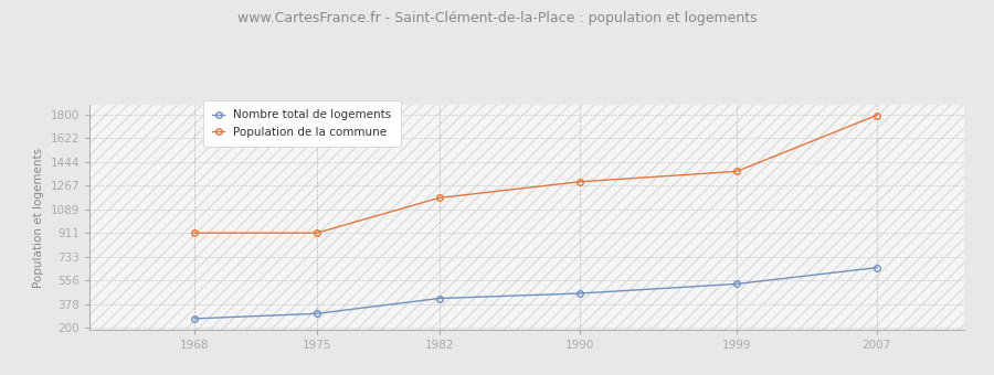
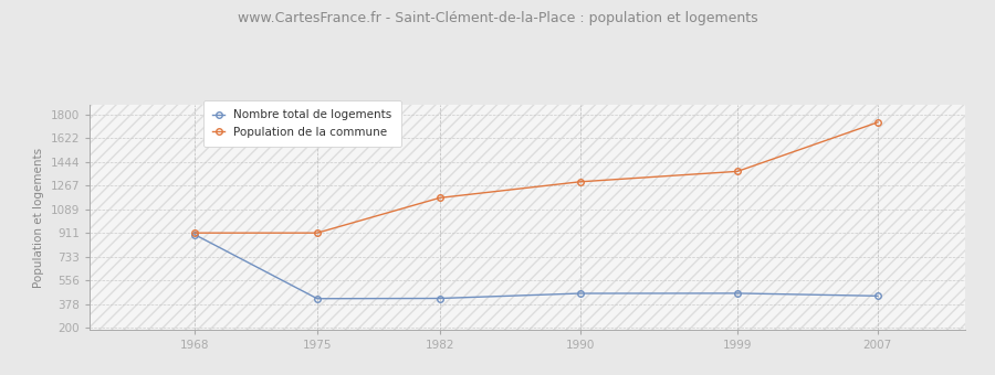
Nombre total de logements/1968: 270 -> 900
Nombre total de logements/1975: 310 -> 420
Nombre total de logements/1999: 530 -> 460
Nombre total de logements/2007: 650 -> 440
Population de la commune/2007: 1790 -> 1740
